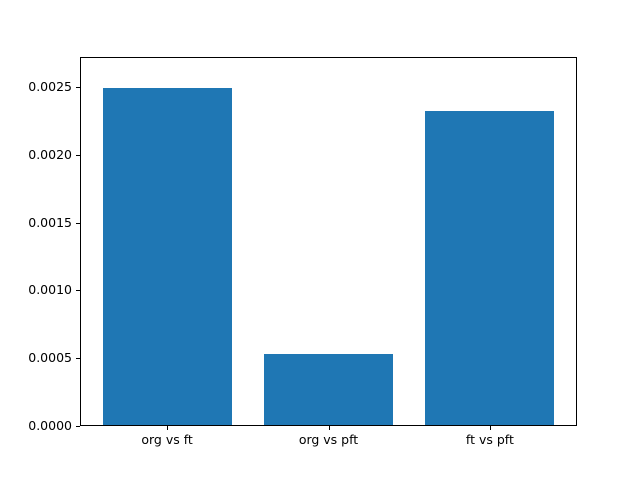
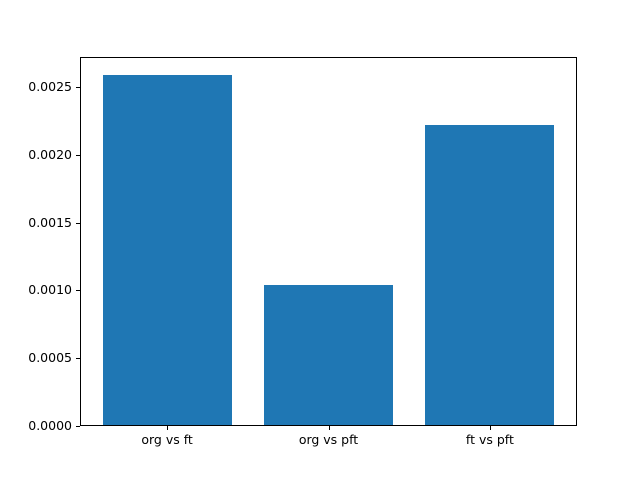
org vs ft: 0.00249 -> 0.00259
org vs pft: 0.00053 -> 0.00104
ft vs pft: 0.00232 -> 0.00222
